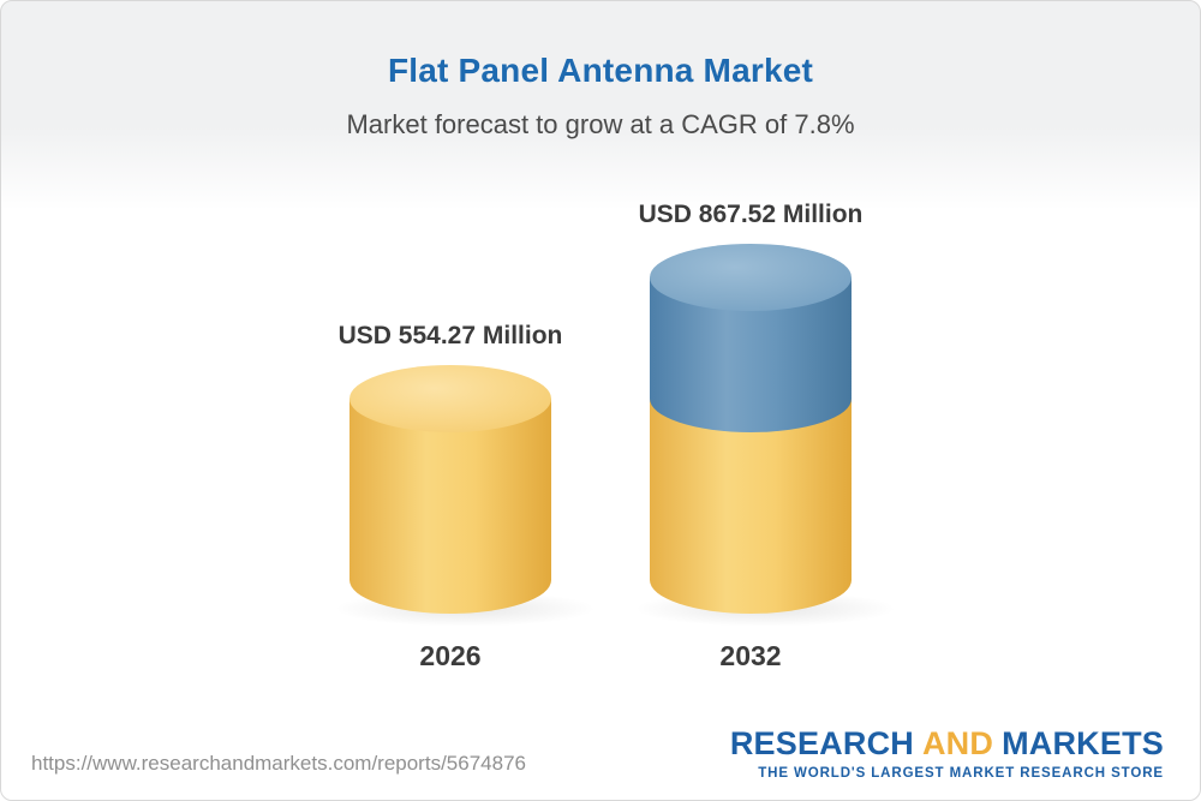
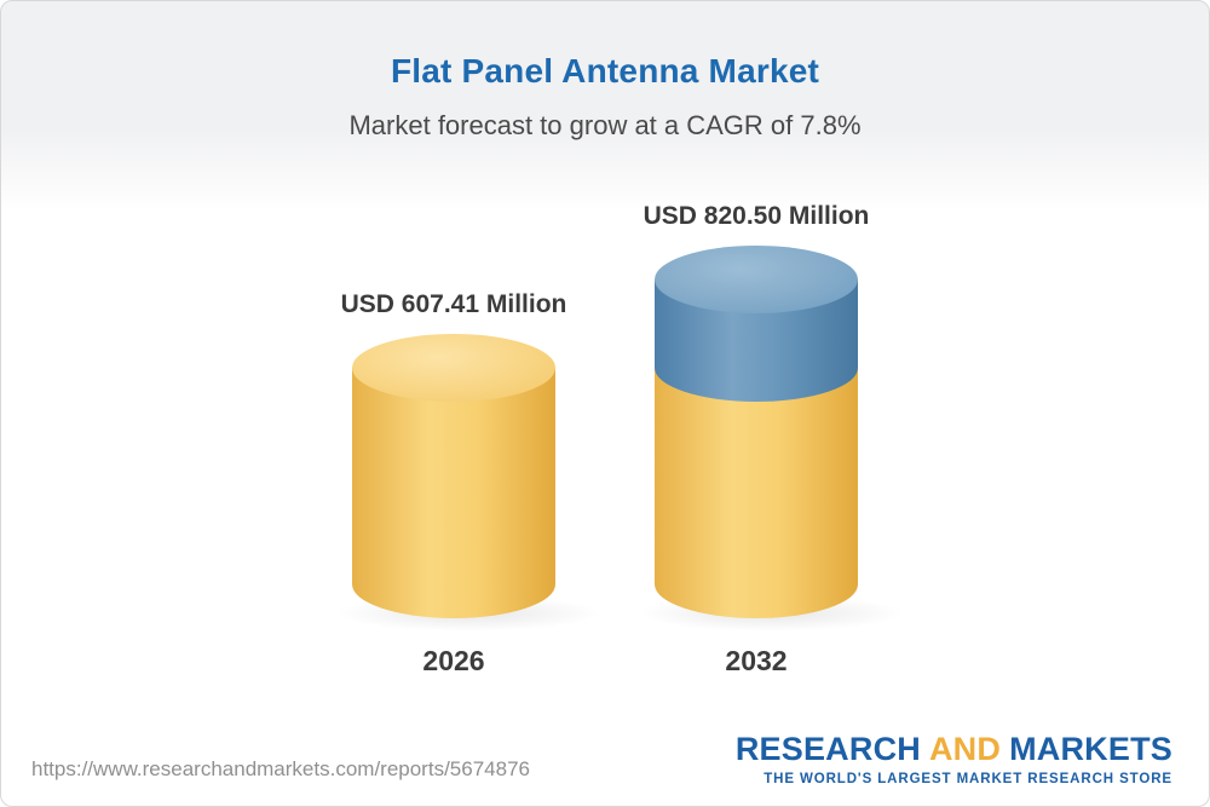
2026: 554.27 -> 607.41
2032: 867.52 -> 820.50
